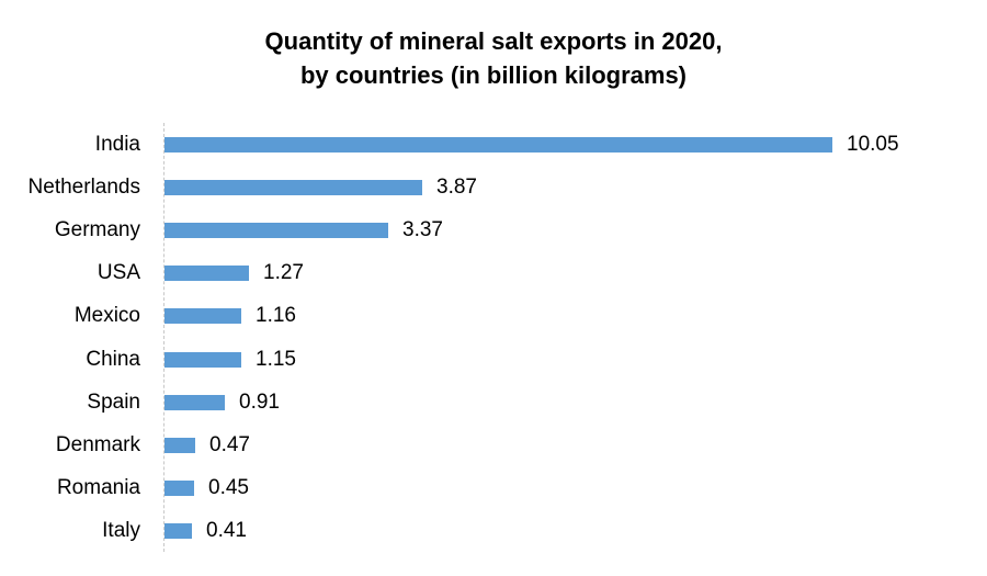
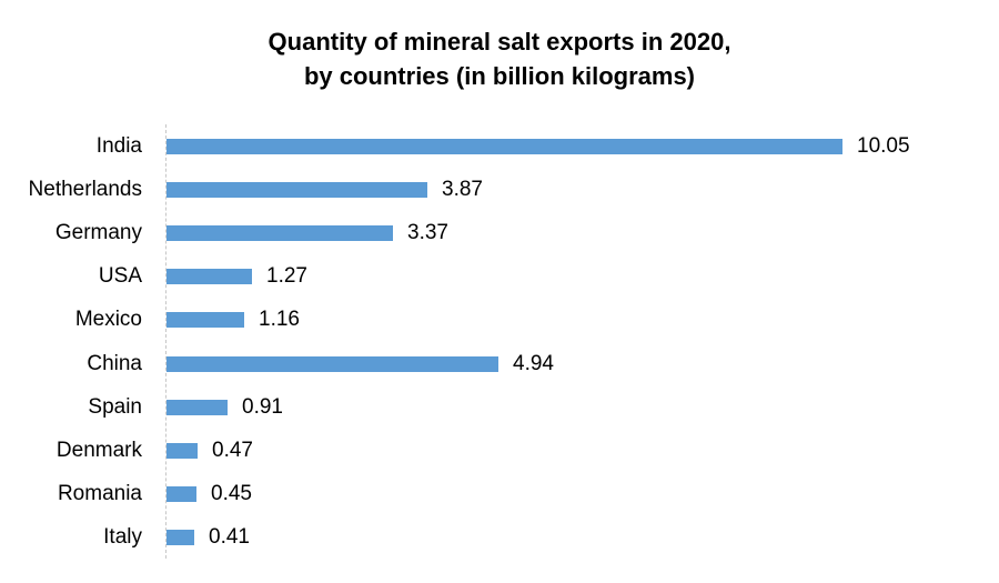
China: 1.15 -> 4.94
